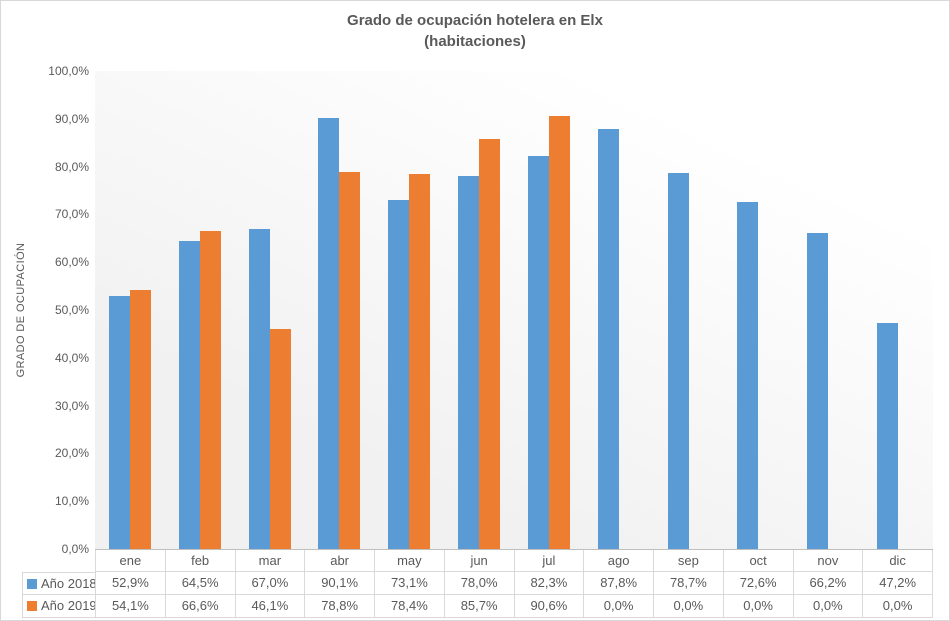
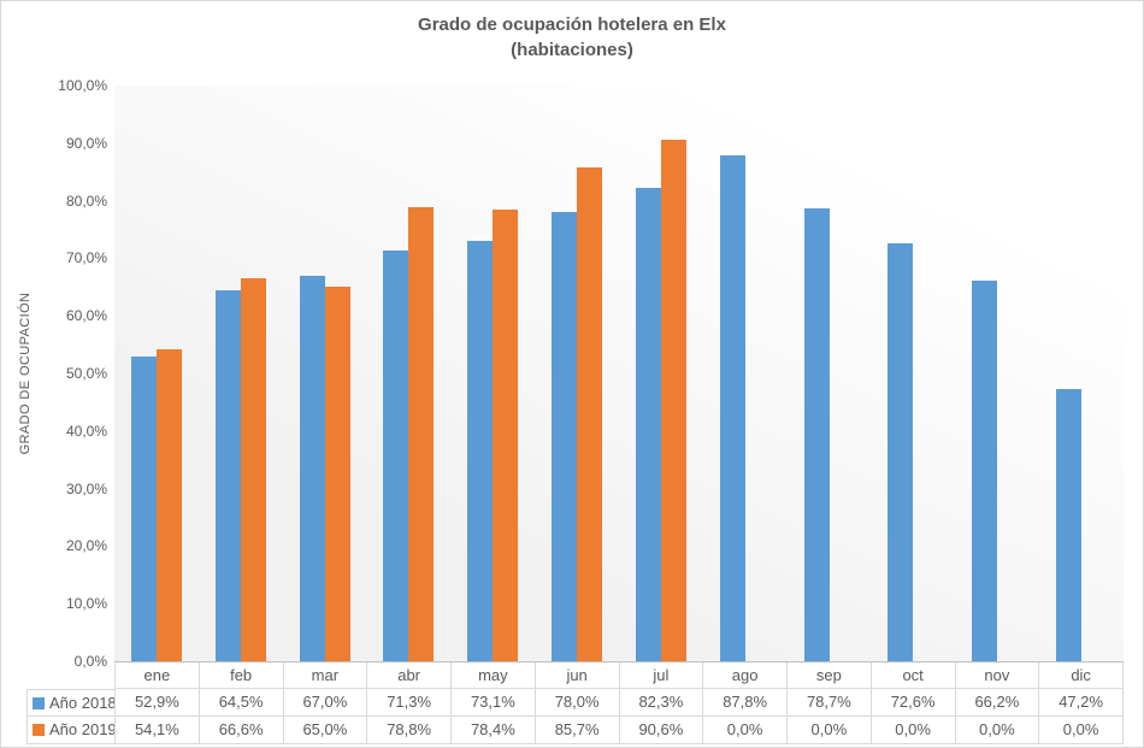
Año 2019/mar: 46,1% -> 65,0%
Año 2018/abr: 90,1% -> 71,3%
